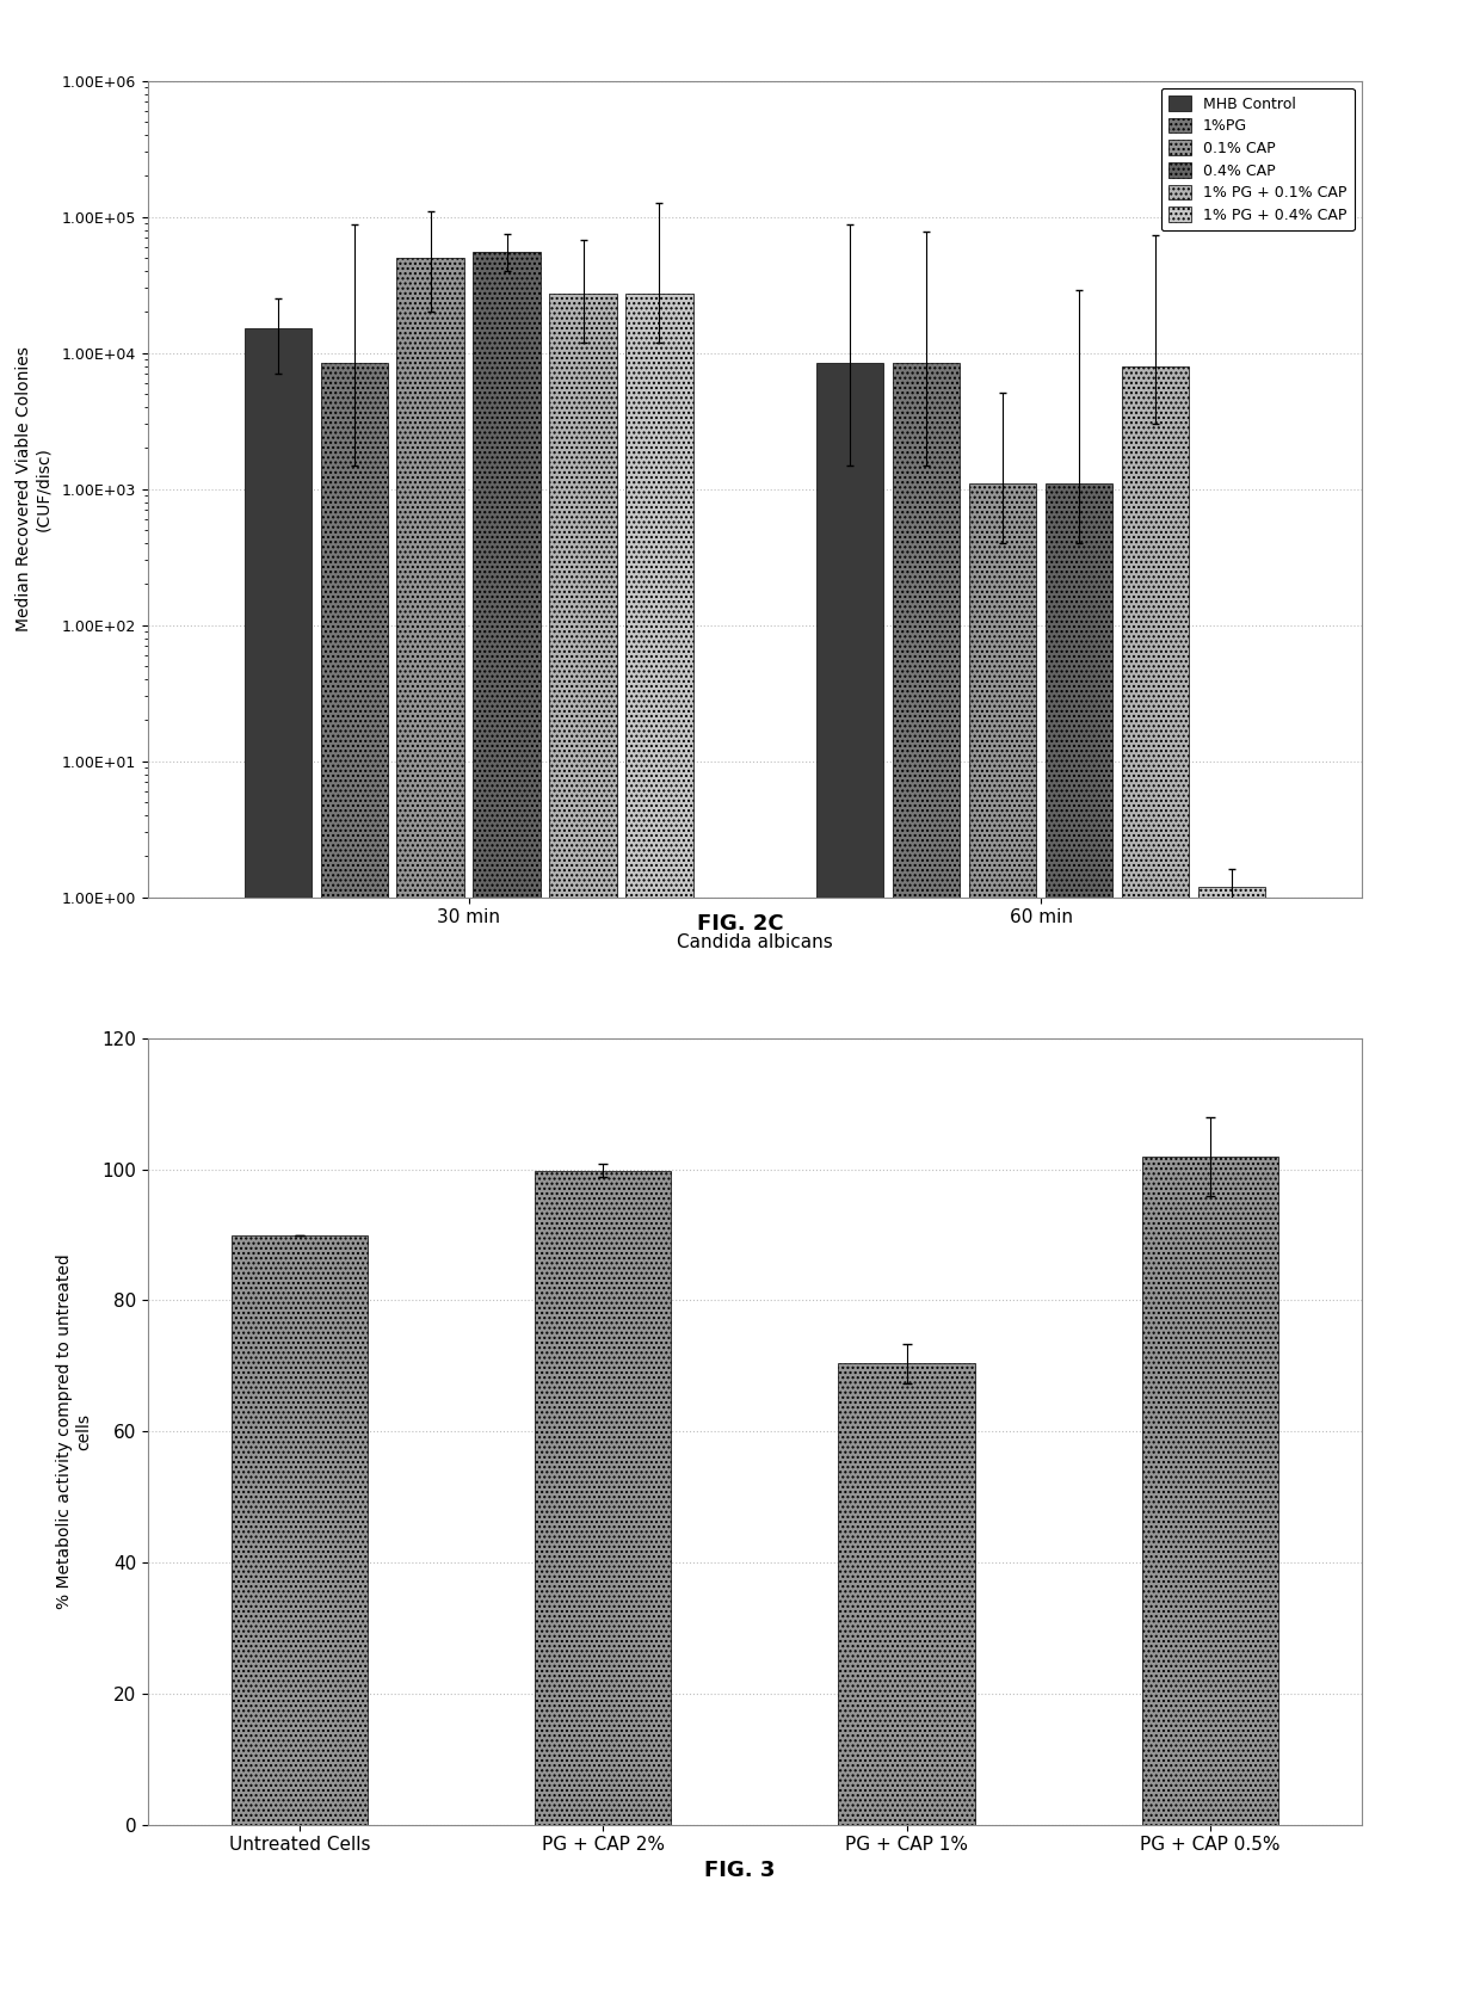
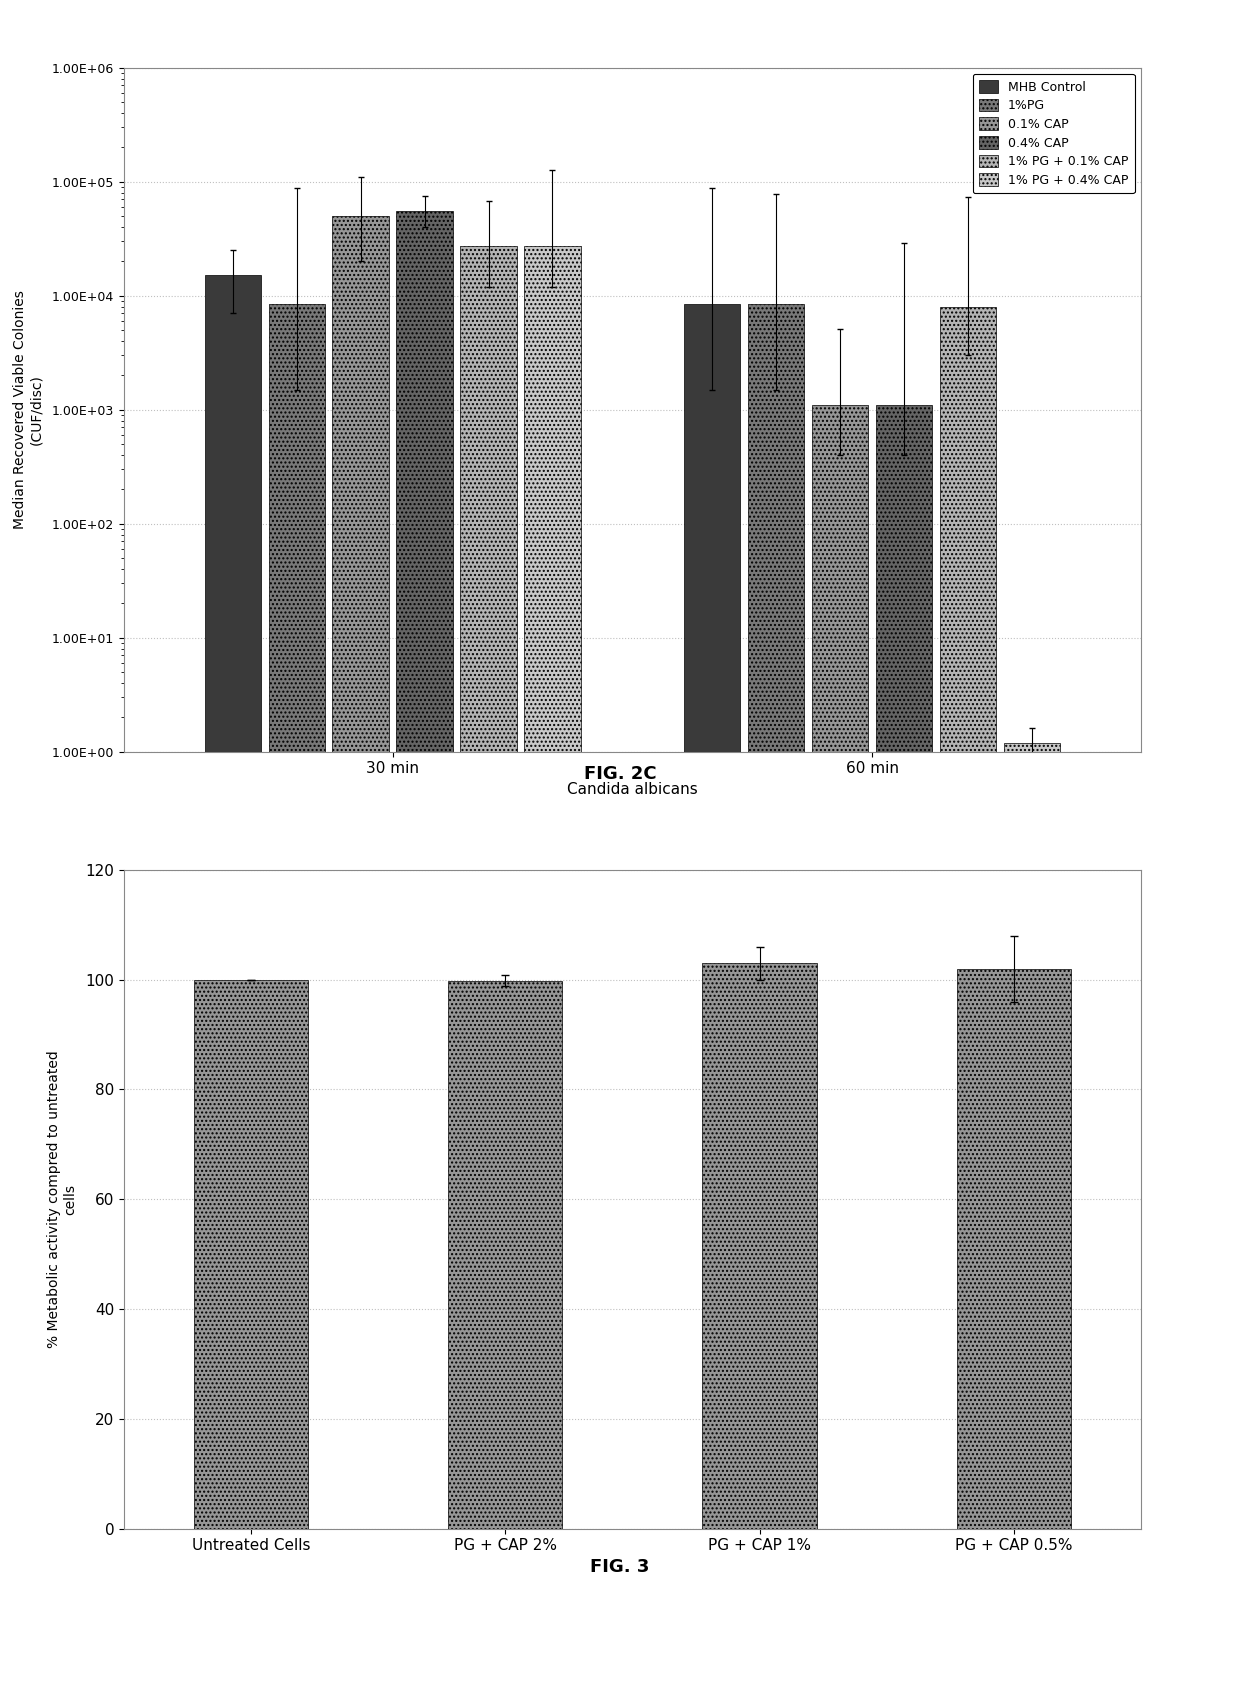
Untreated Cells: 90.0 -> 100.0
PG + CAP 1%: 70.4 -> 103.0
